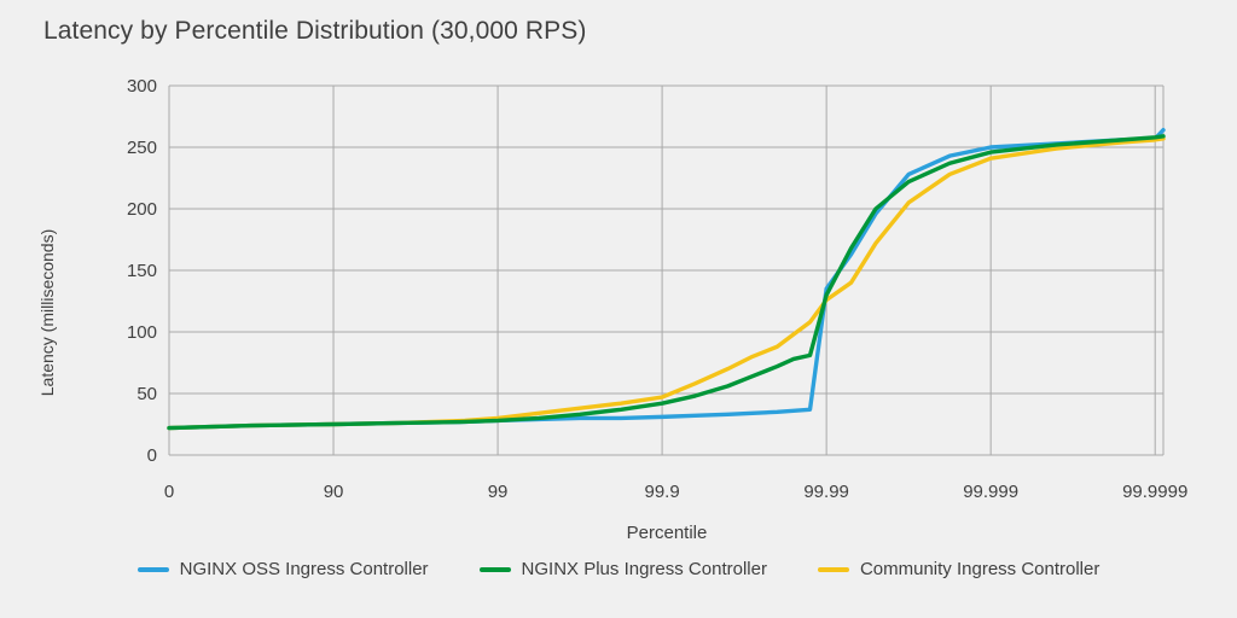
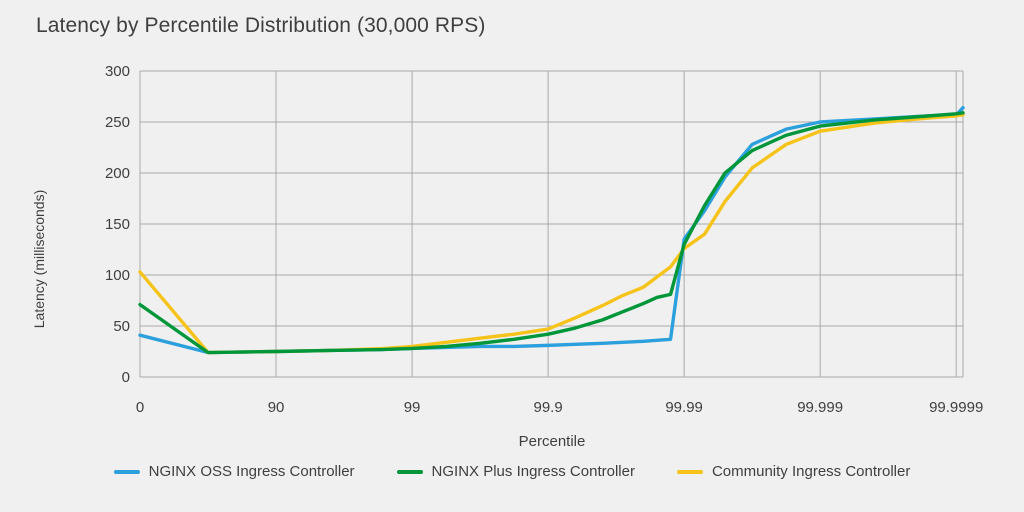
NGINX OSS Ingress Controller/0: 22 -> 41
NGINX Plus Ingress Controller/0: 22 -> 71
Community Ingress Controller/0: 22 -> 103
